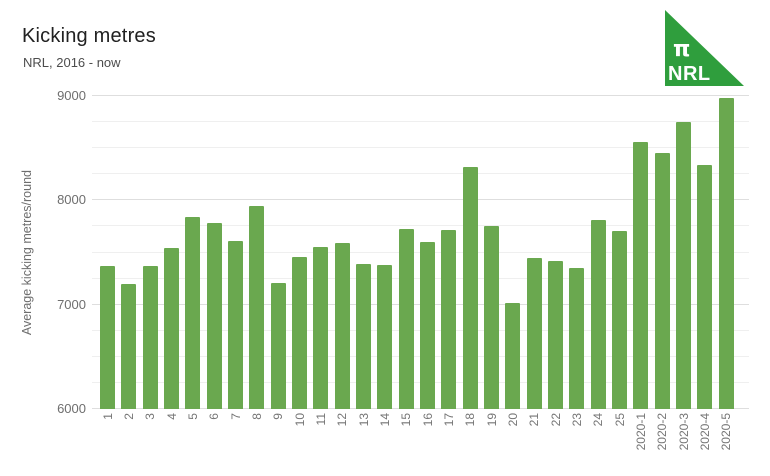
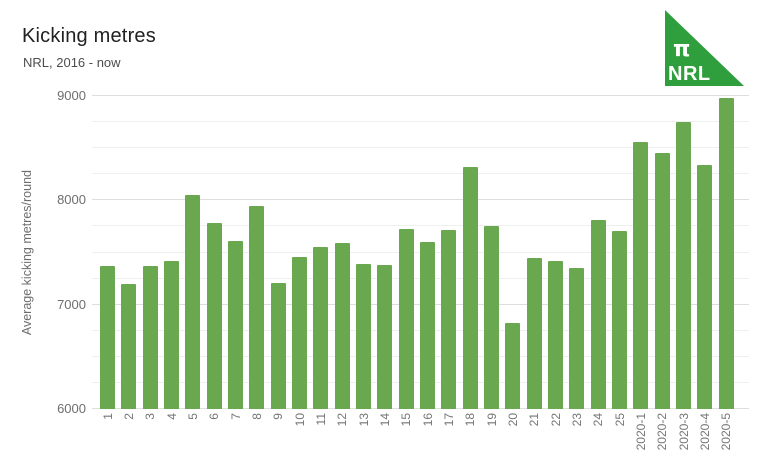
4: 7540 -> 7420
5: 7840 -> 8050
20: 7020 -> 6820
